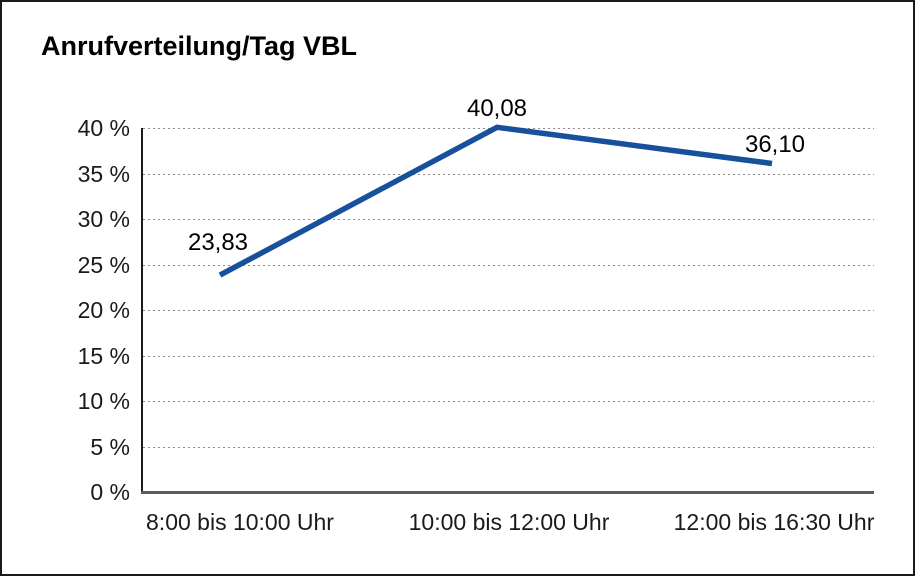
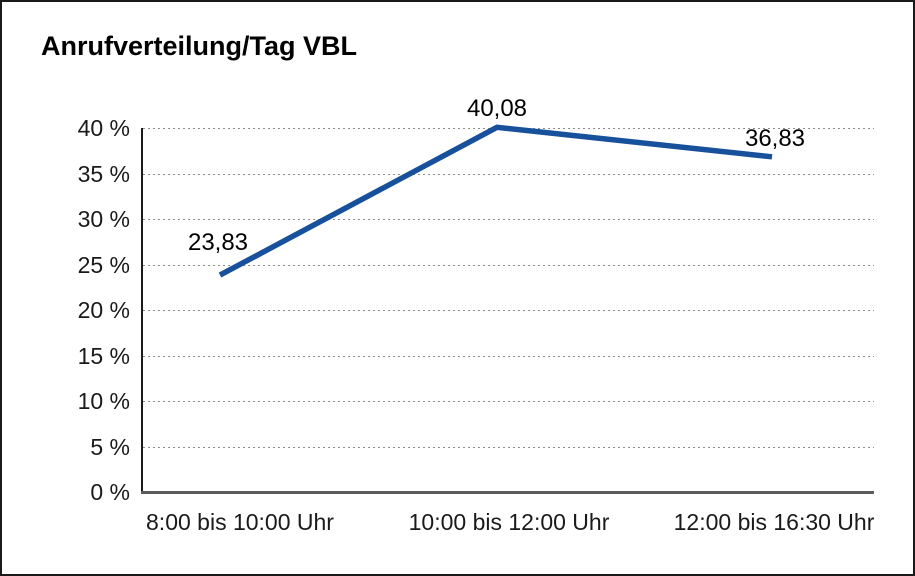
12:00 bis 16:30 Uhr: 36,10 -> 36,83
